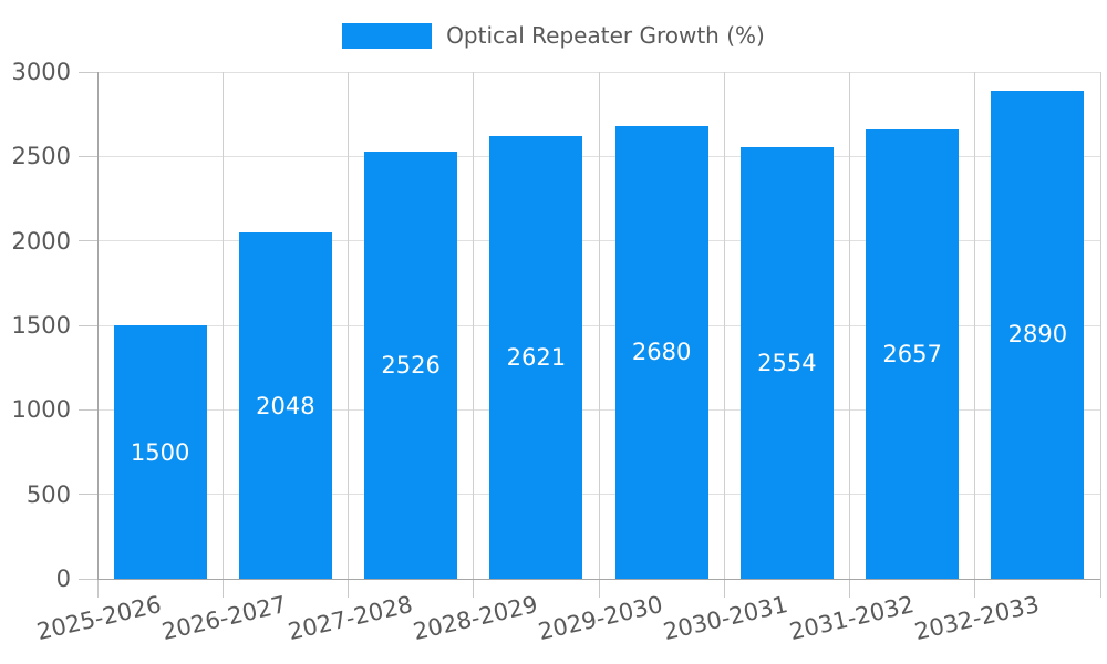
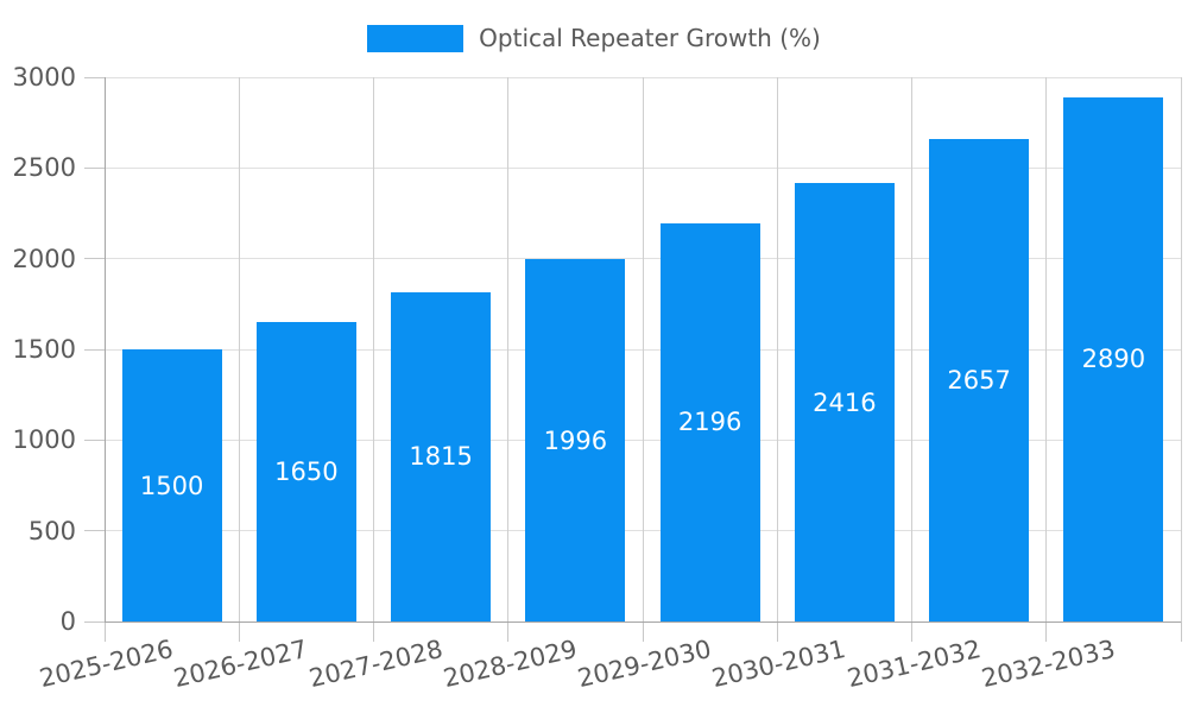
2026-2027: 2048 -> 1650
2027-2028: 2526 -> 1815
2028-2029: 2621 -> 1996
2029-2030: 2680 -> 2196
2030-2031: 2554 -> 2416
